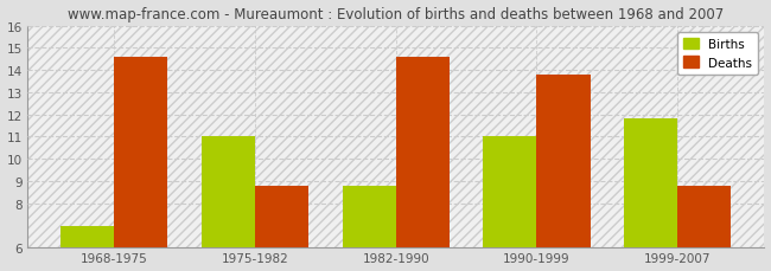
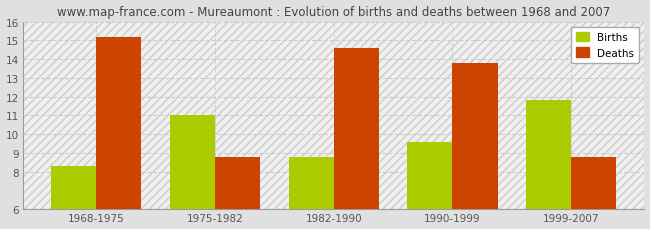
Births/1968-1975: 7.0 -> 8.3
Deaths/1968-1975: 14.6 -> 15.2
Births/1990-1999: 11.0 -> 9.6
